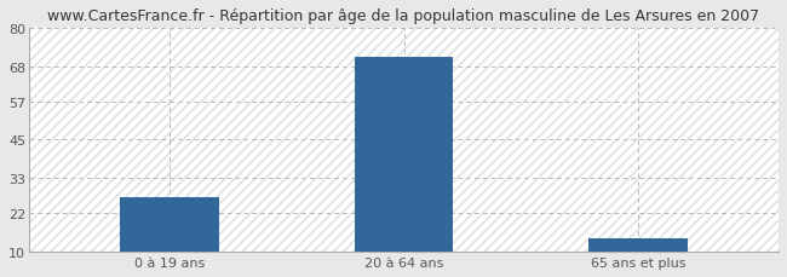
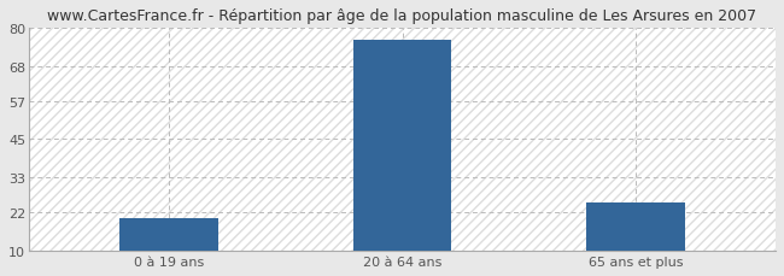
0 à 19 ans: 27 -> 20
20 à 64 ans: 71 -> 76
65 ans et plus: 14 -> 25
